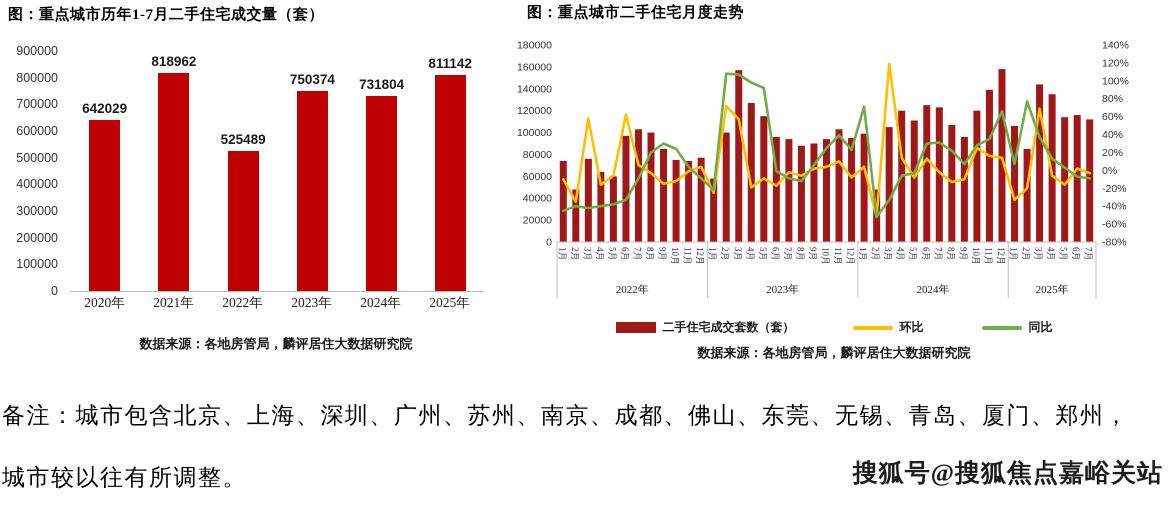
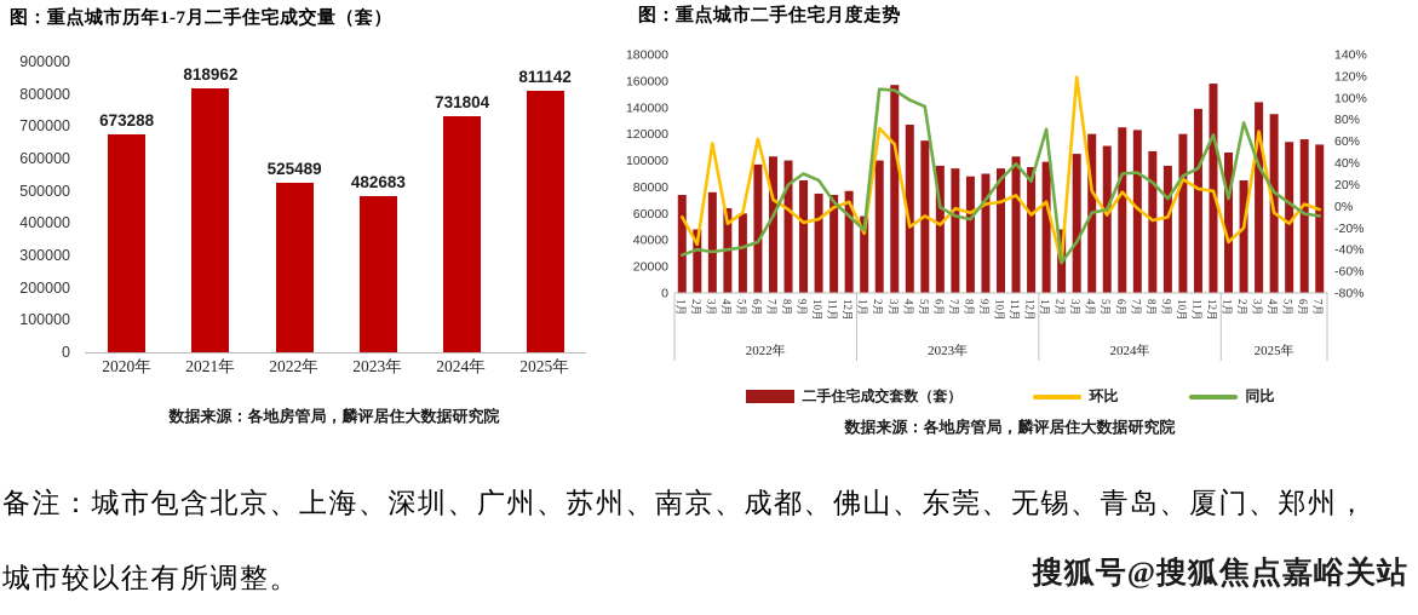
图：重点城市历年1-7月二手住宅成交量（套）/2020年: 642029 -> 673288
图：重点城市历年1-7月二手住宅成交量（套）/2023年: 750374 -> 482683
